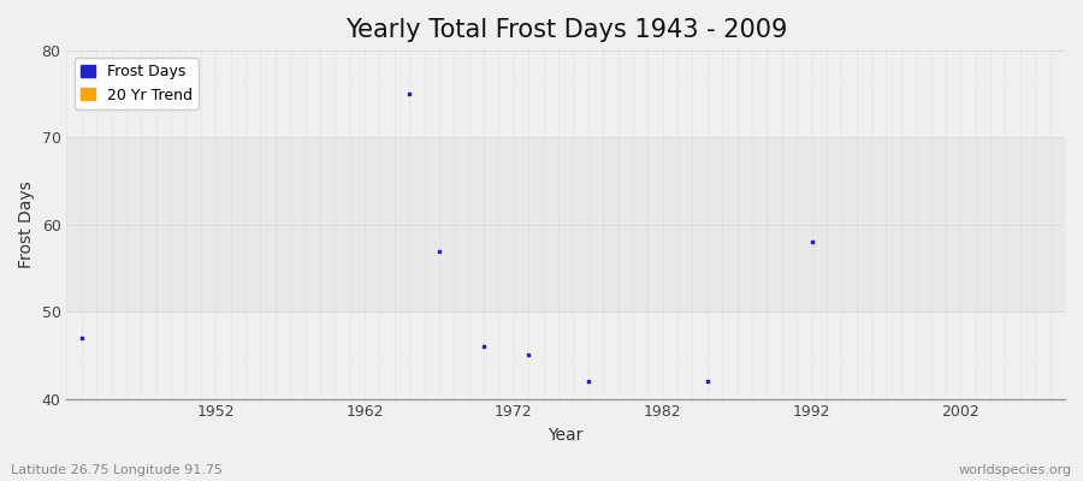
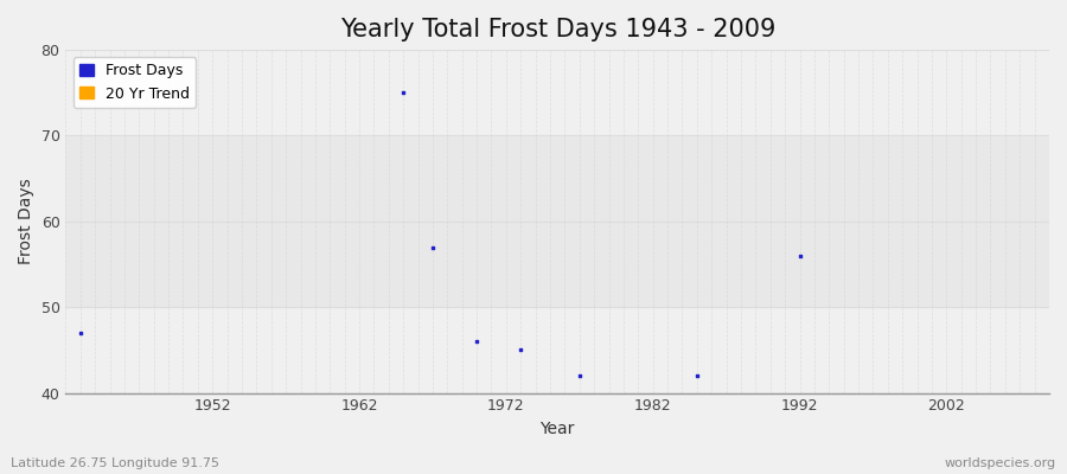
1992: 58 -> 56
